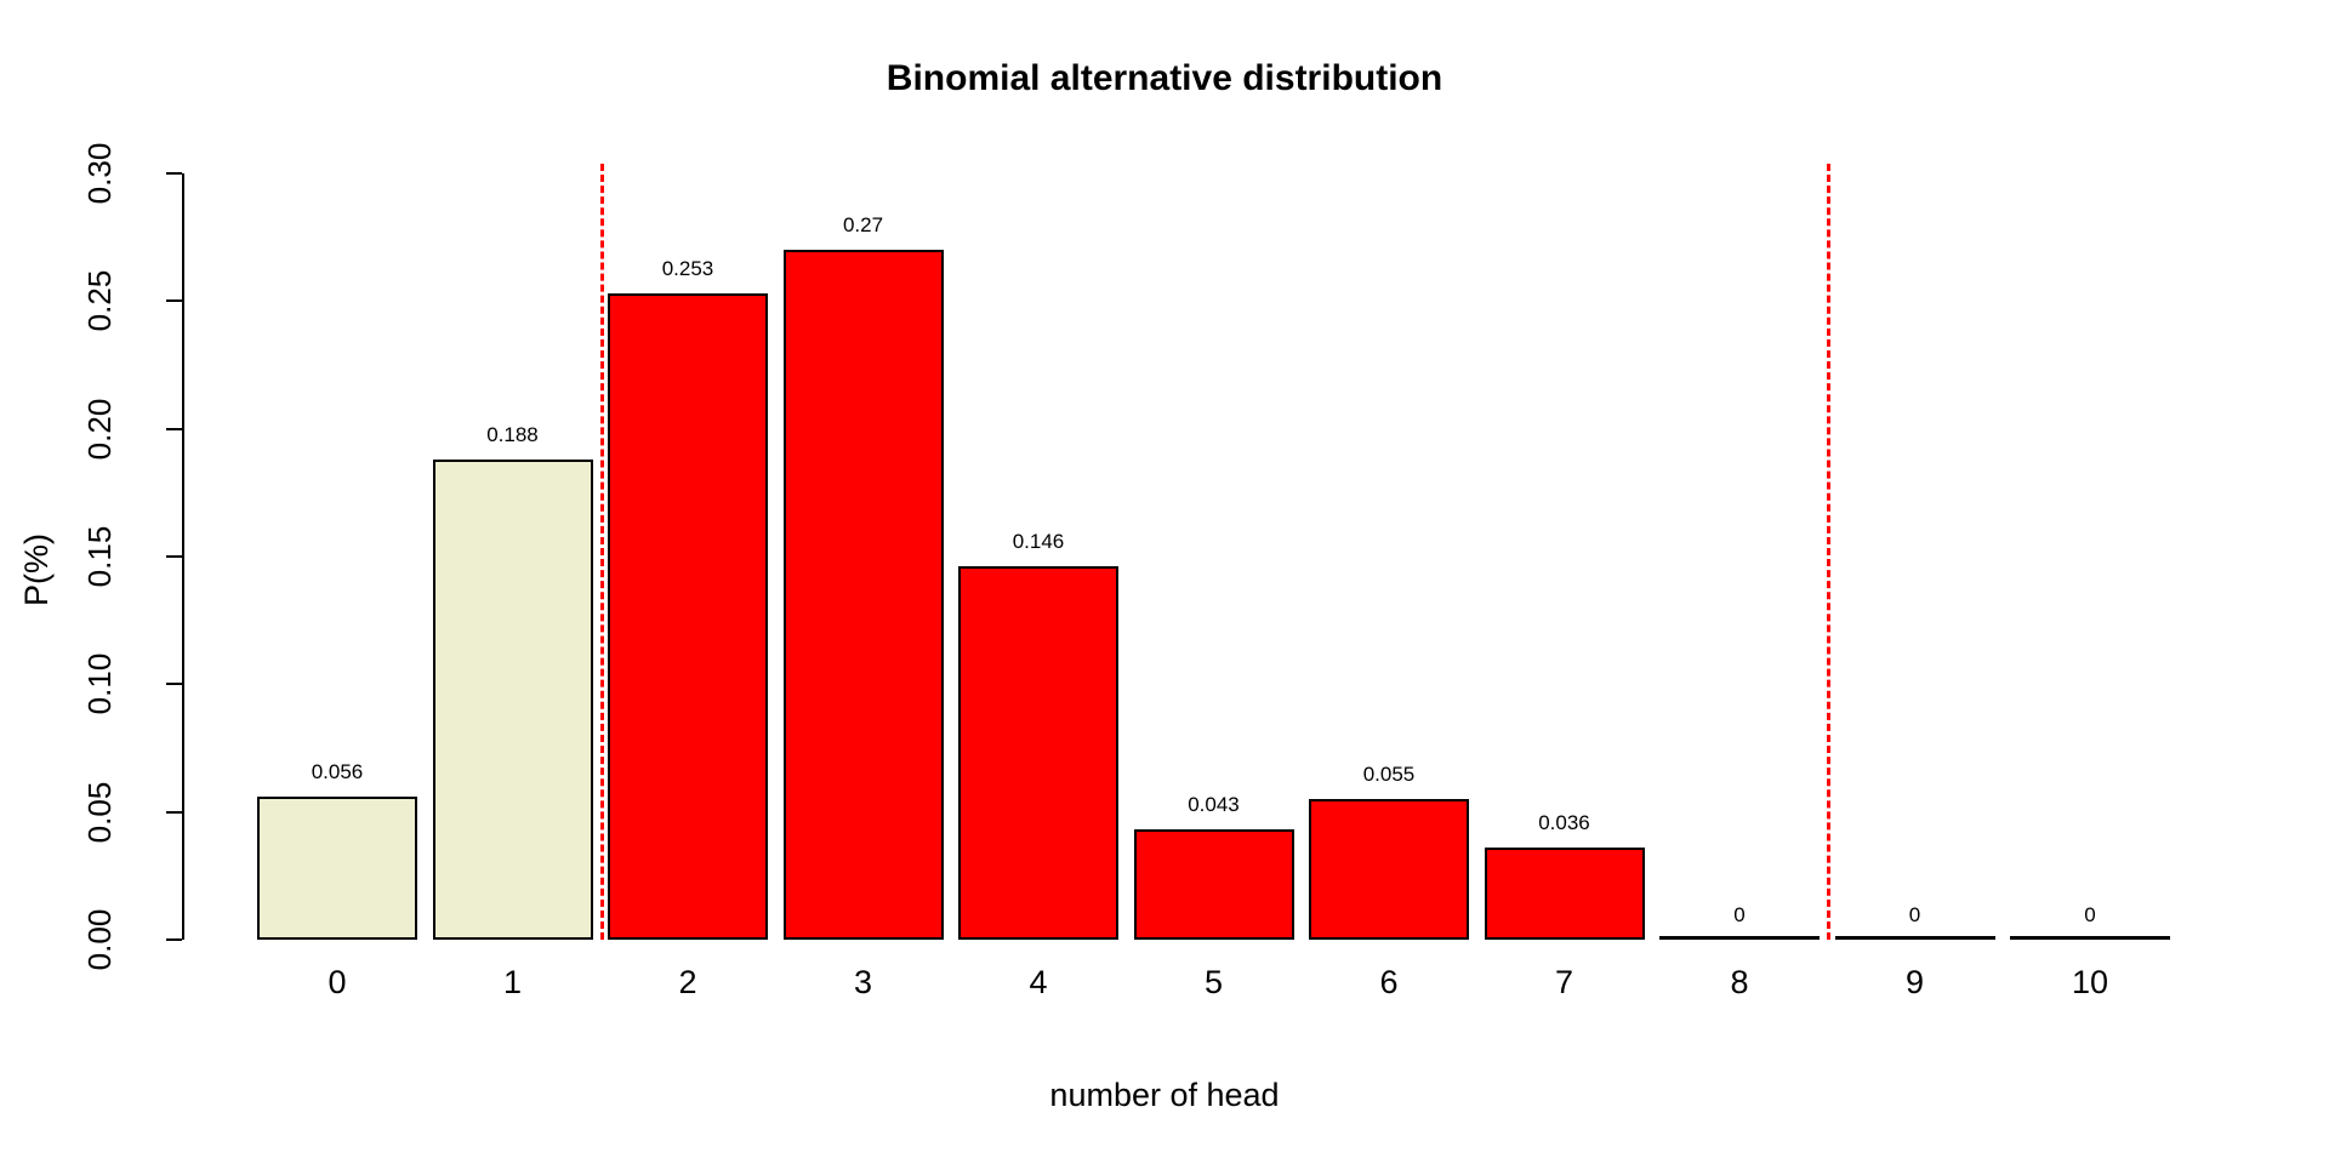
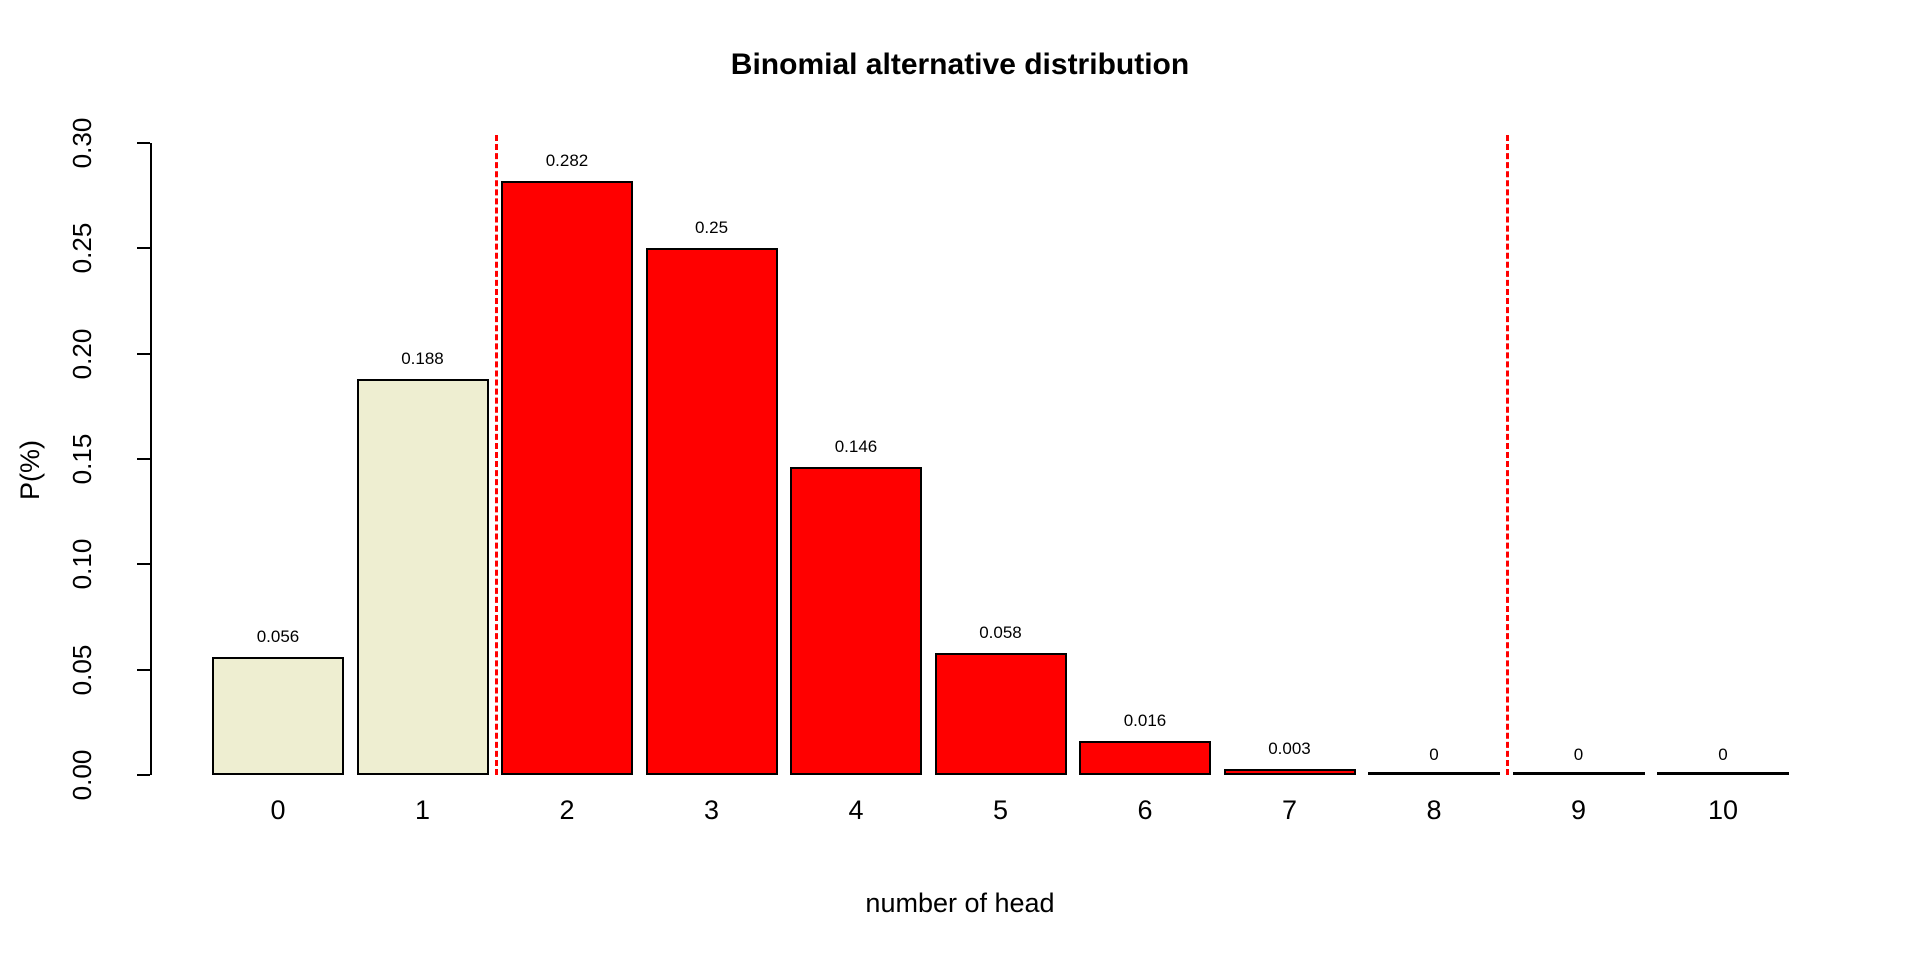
2: 0.253 -> 0.282
3: 0.27 -> 0.25
5: 0.043 -> 0.058
6: 0.055 -> 0.016
7: 0.036 -> 0.003
